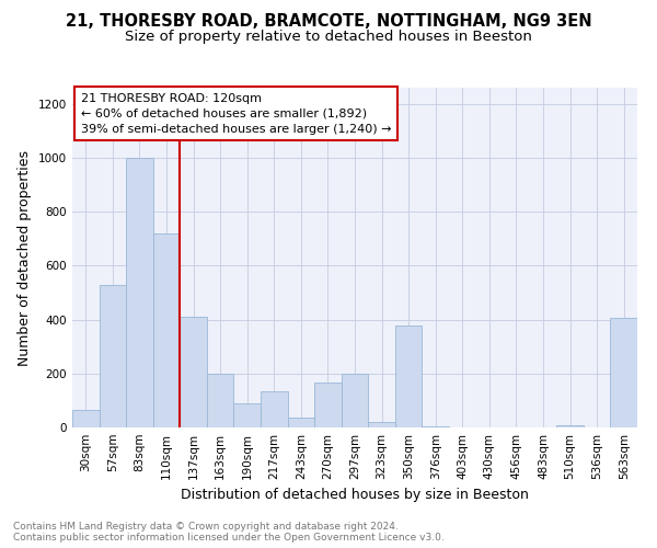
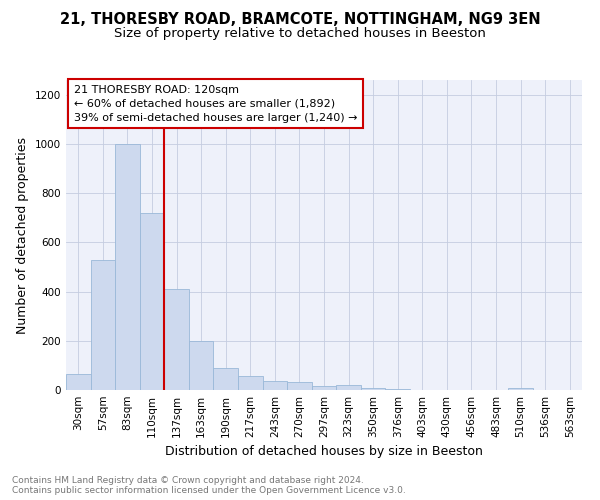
217sqm: 135 -> 58
270sqm: 165 -> 32
297sqm: 200 -> 18
350sqm: 380 -> 8
563sqm: 405 -> 1
